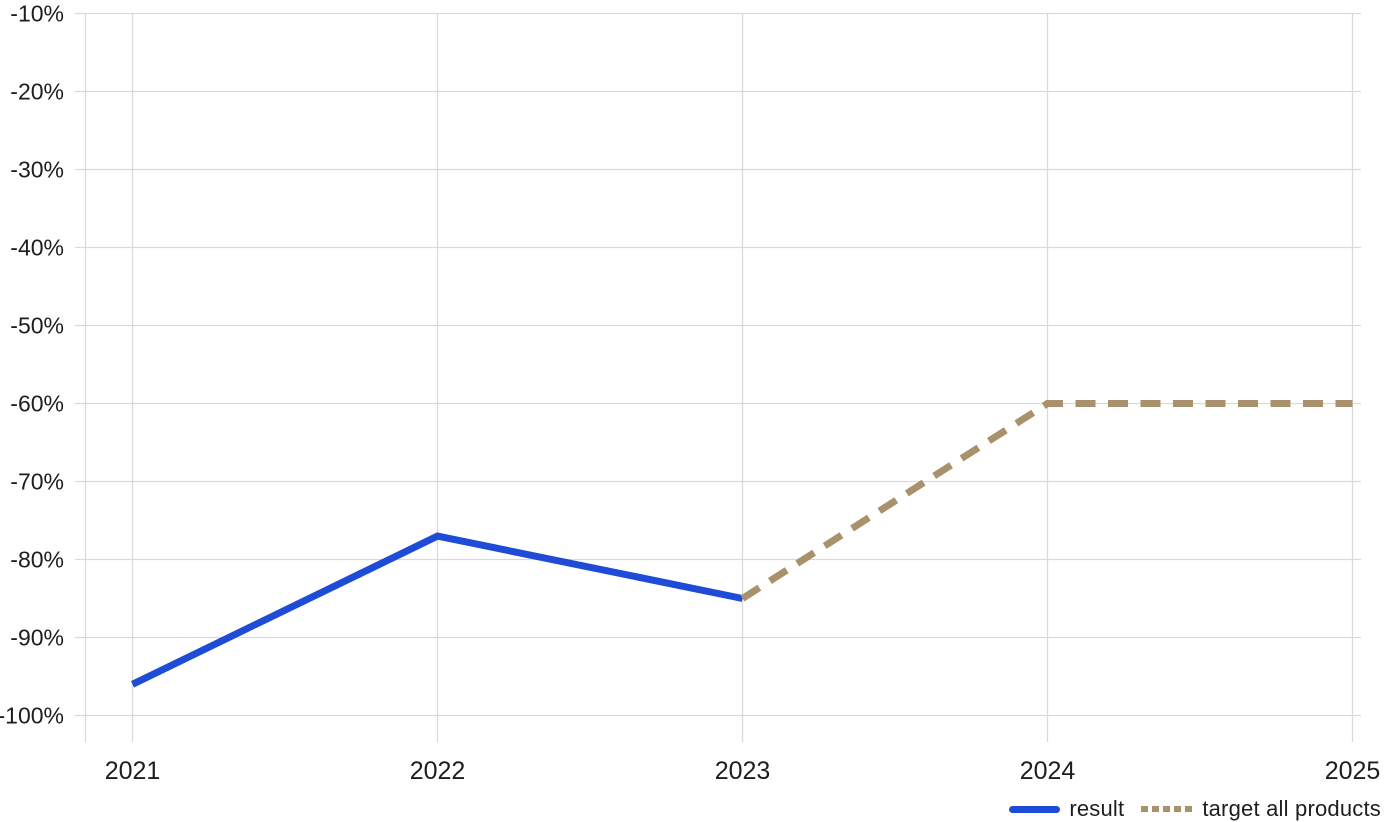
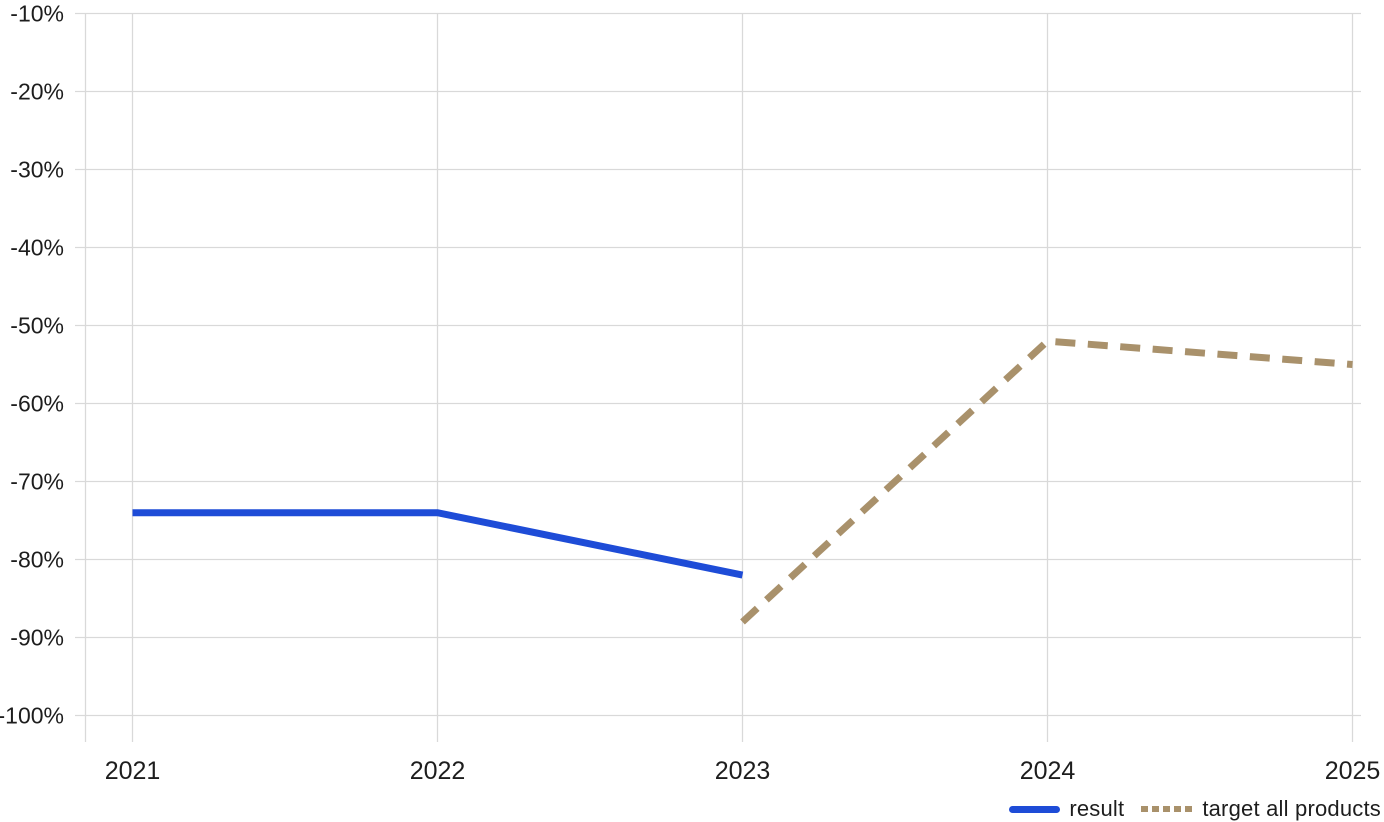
result/2021: -96% -> -74%
result/2022: -77% -> -74%
result/2023: -85% -> -82%
target all products/2023: -85% -> -88%
target all products/2024: -60% -> -52%
target all products/2025: -60% -> -55%
